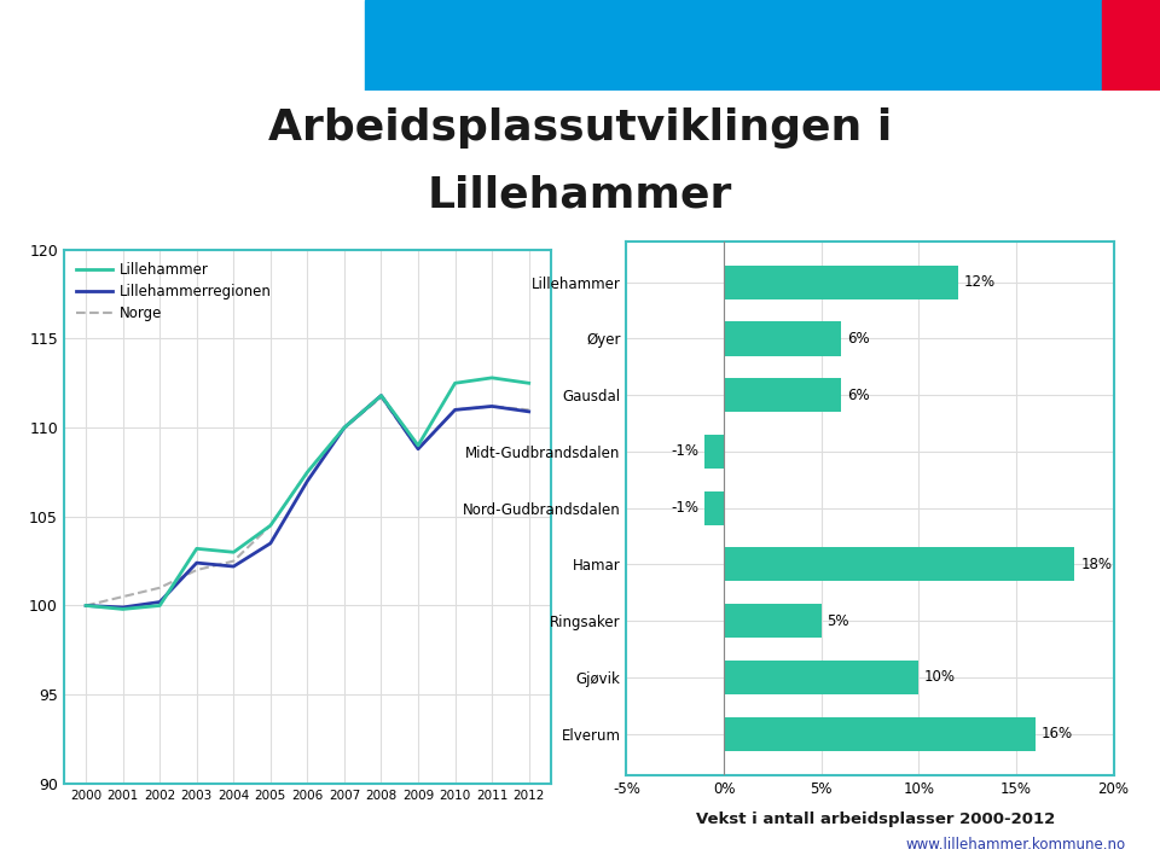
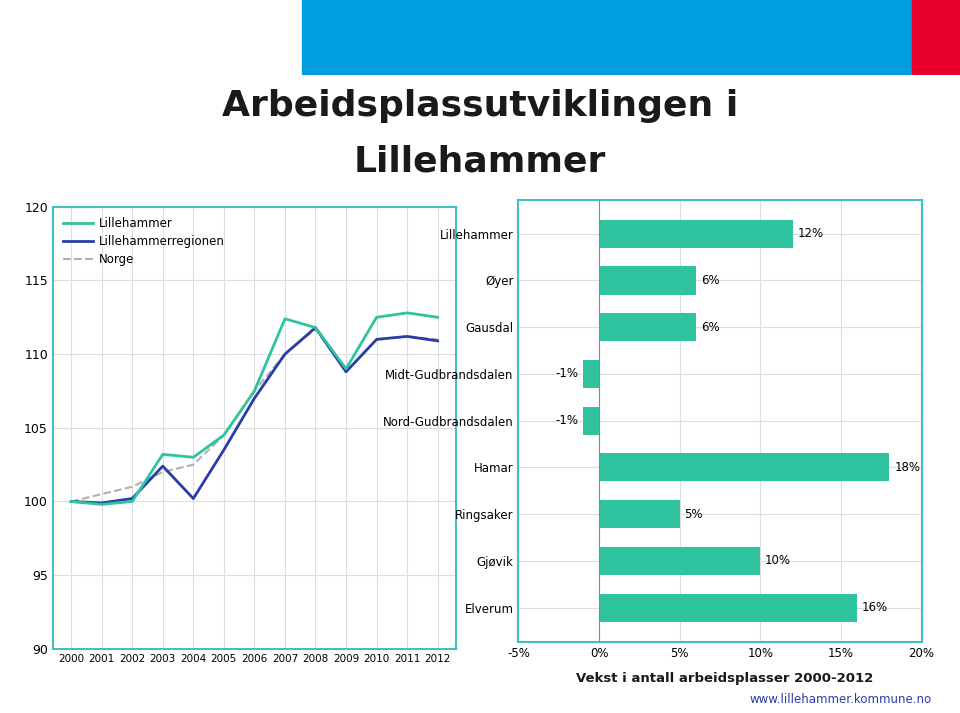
Lillehammerregionen/2004: 102.2 -> 100.2
Lillehammer/2007: 110.0 -> 112.4
